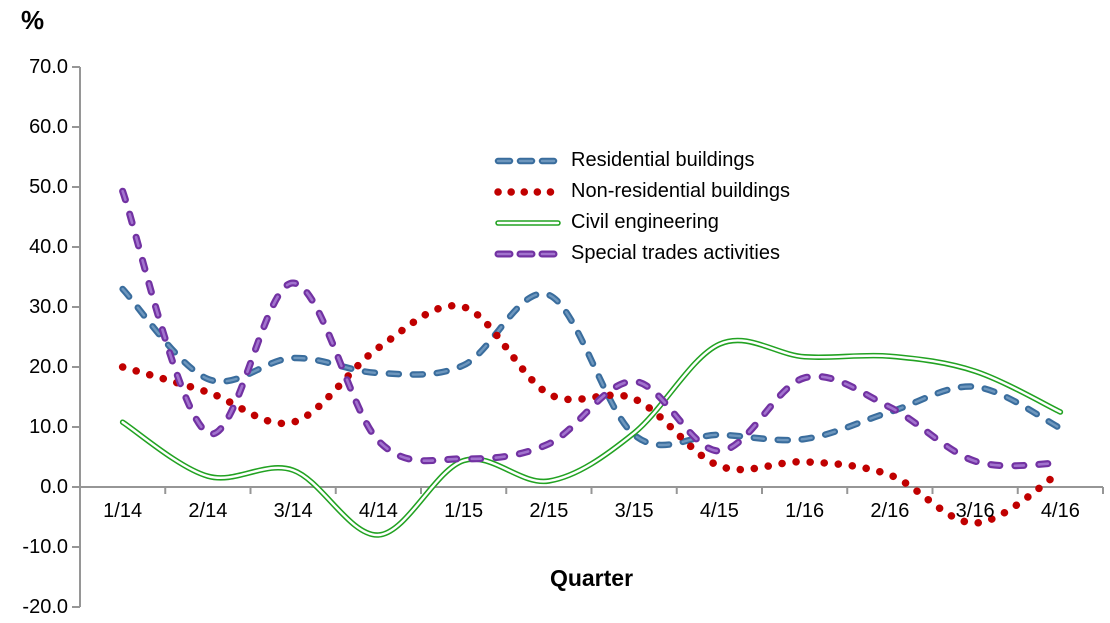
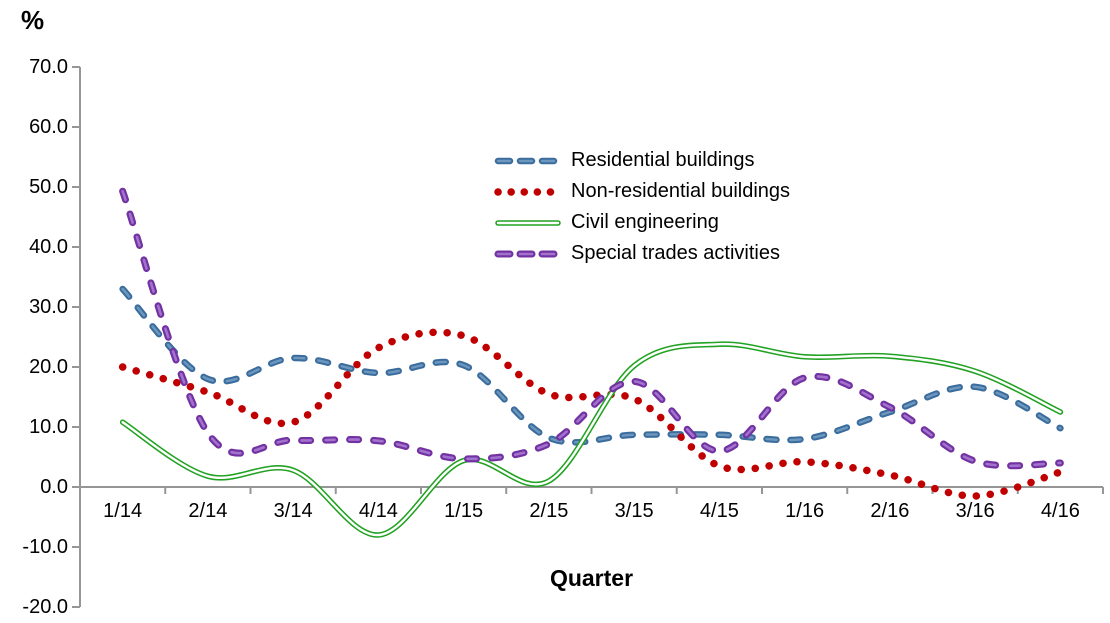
Special trades activities/3/14: 34 -> 8
Non-residential buildings/1/15: 30 -> 25
Residential buildings/2/15: 32 -> 8
Civil engineering/3/15: 9 -> 20
Non-residential buildings/3/16: -6 -> -2
